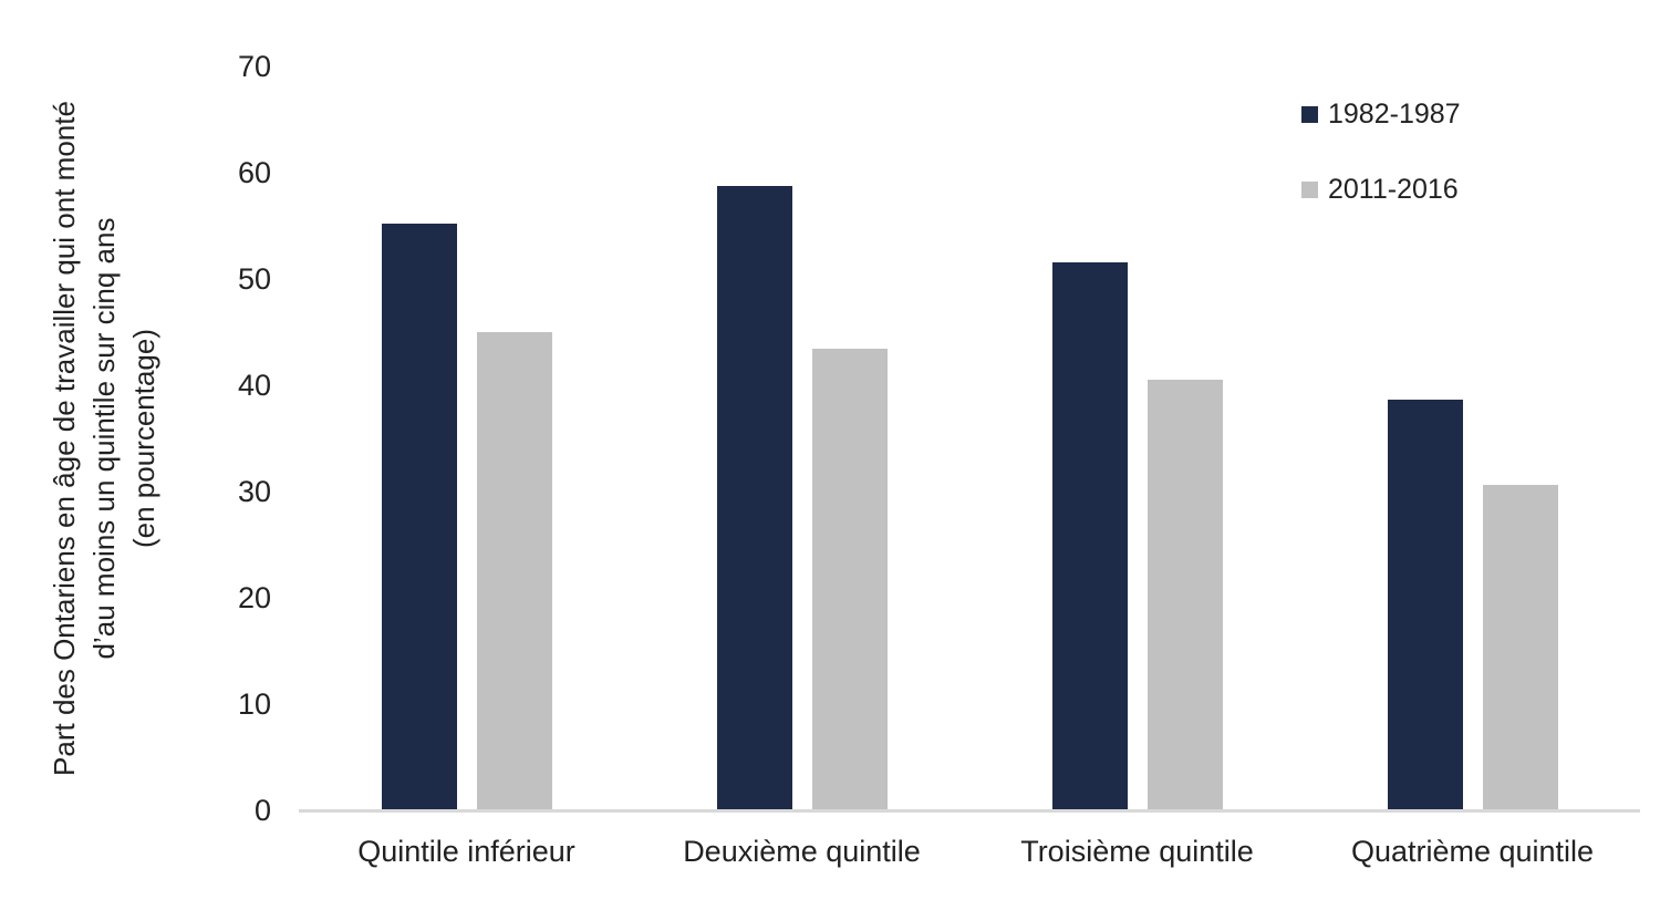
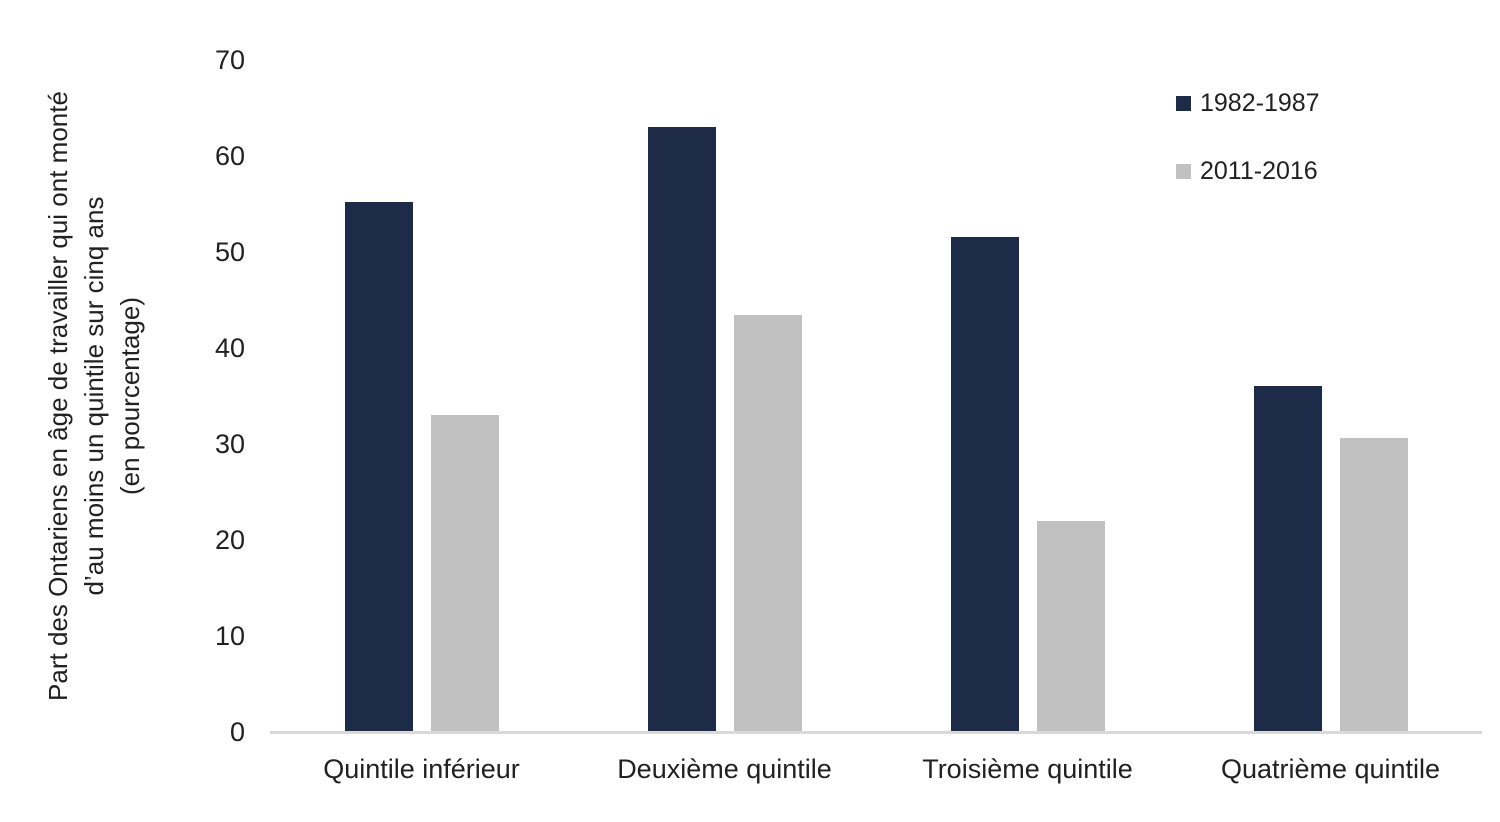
2011-2016/Quintile inférieur: 45 -> 33
1982-1987/Deuxième quintile: 59 -> 63
2011-2016/Troisième quintile: 40 -> 22
1982-1987/Quatrième quintile: 39 -> 36
